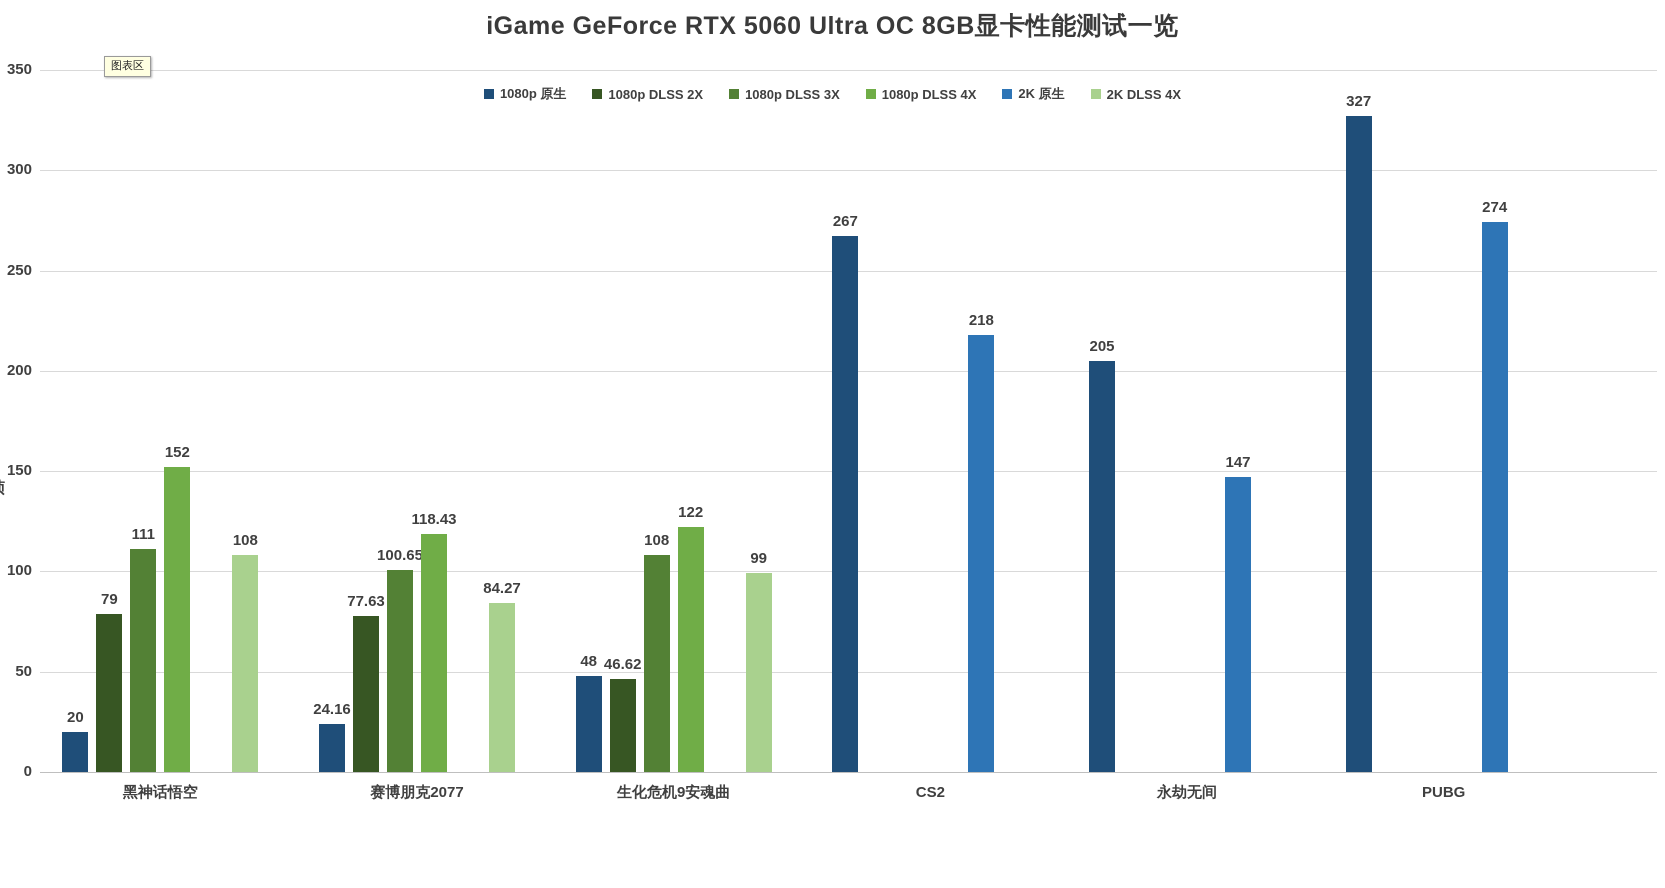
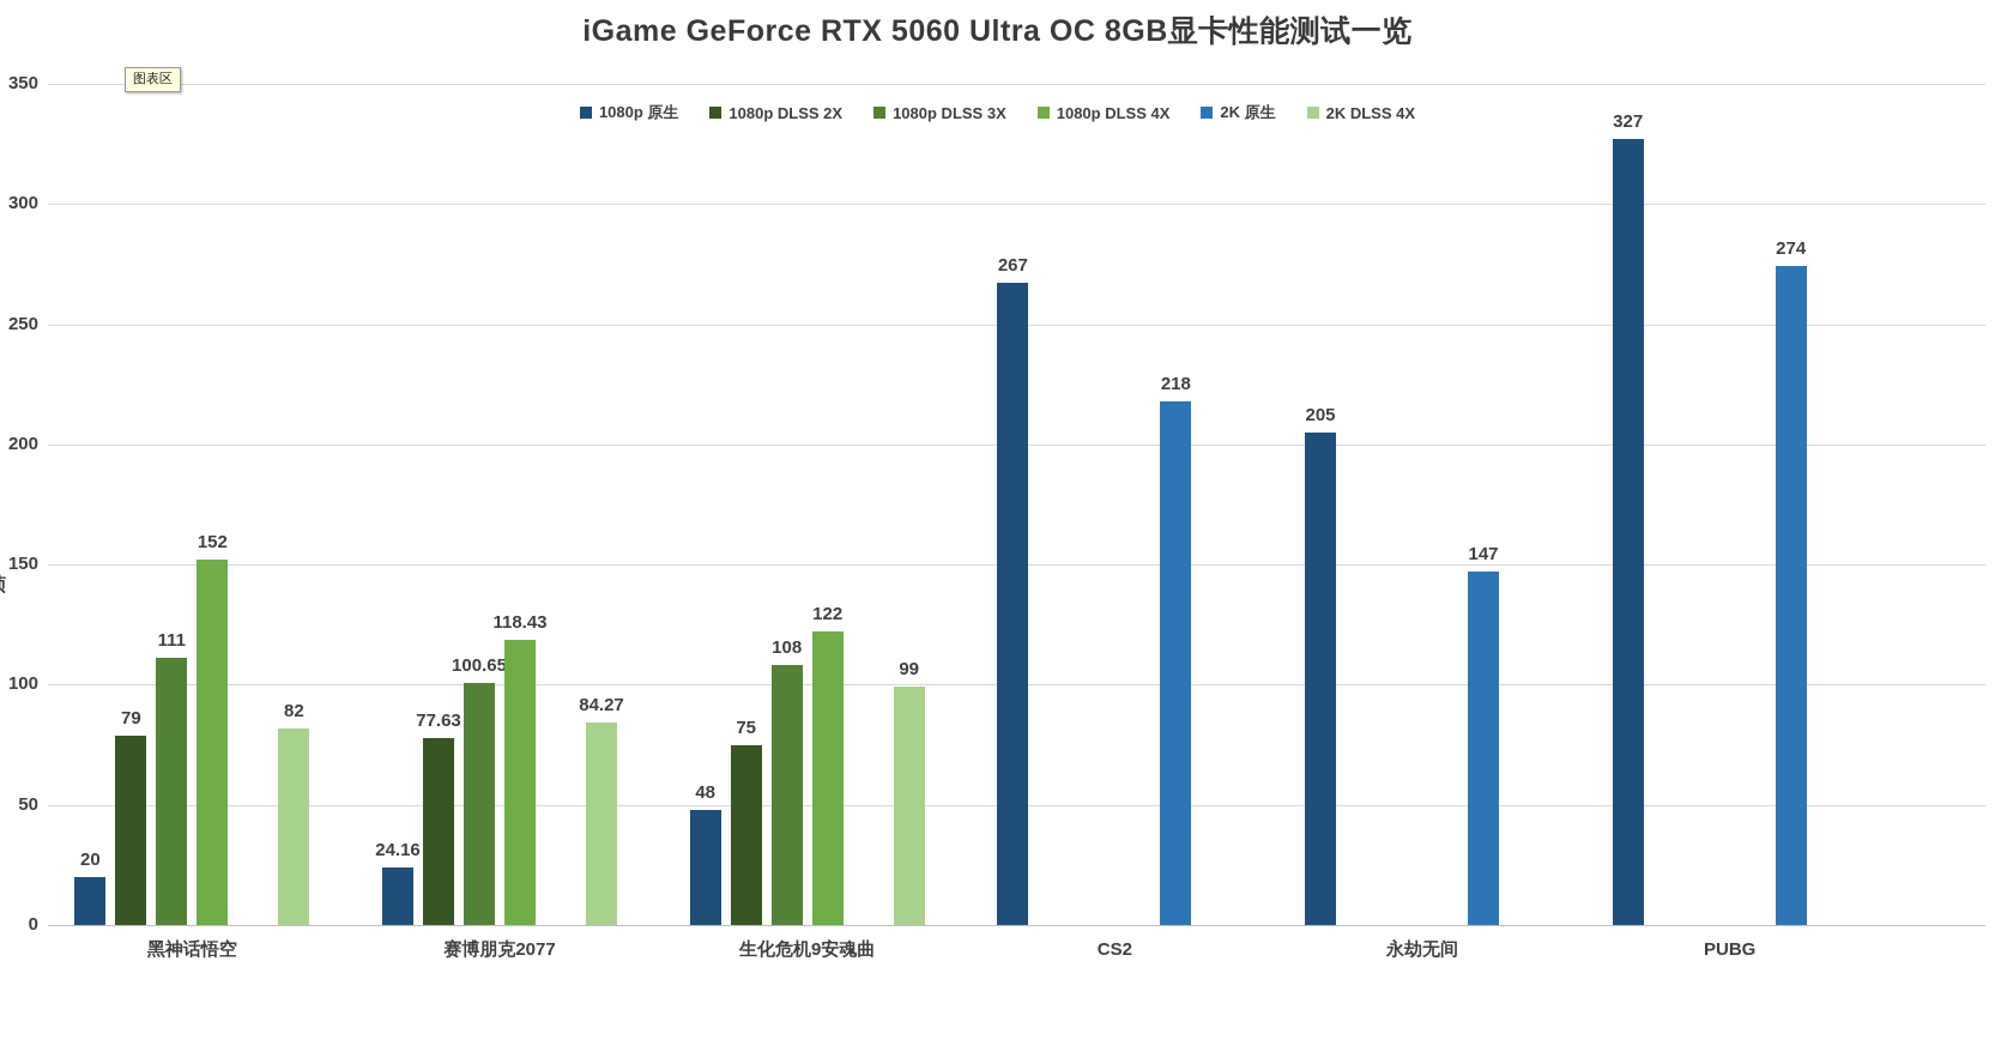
2K DLSS 4X/黑神话悟空: 108 -> 82
1080p DLSS 2X/生化危机9安魂曲: 46.62 -> 75
